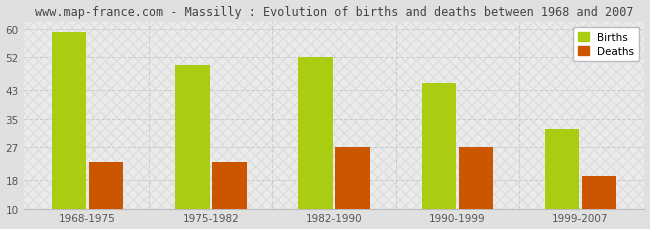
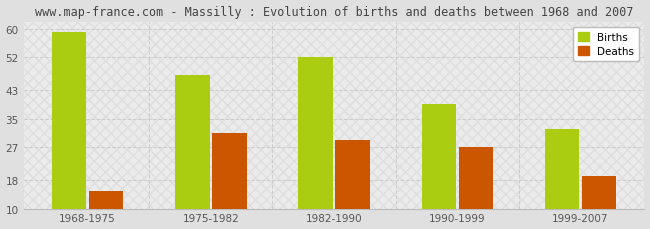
Deaths/1968-1975: 23 -> 15
Births/1975-1982: 50 -> 47
Deaths/1975-1982: 23 -> 31
Deaths/1982-1990: 27 -> 29
Births/1990-1999: 45 -> 39
